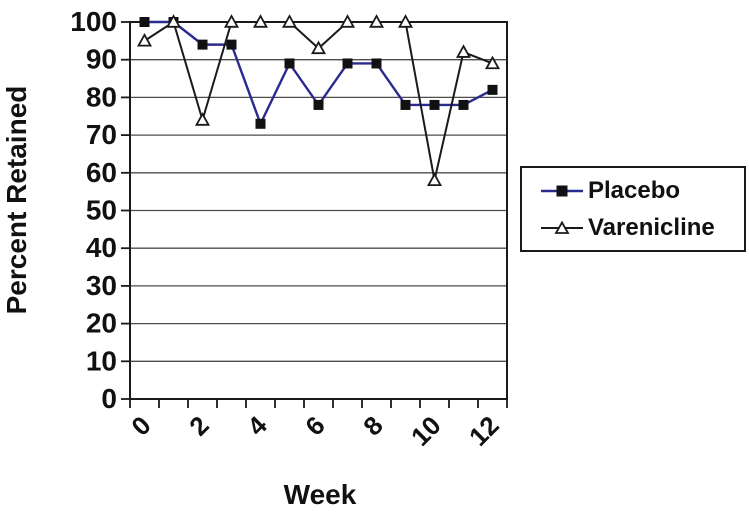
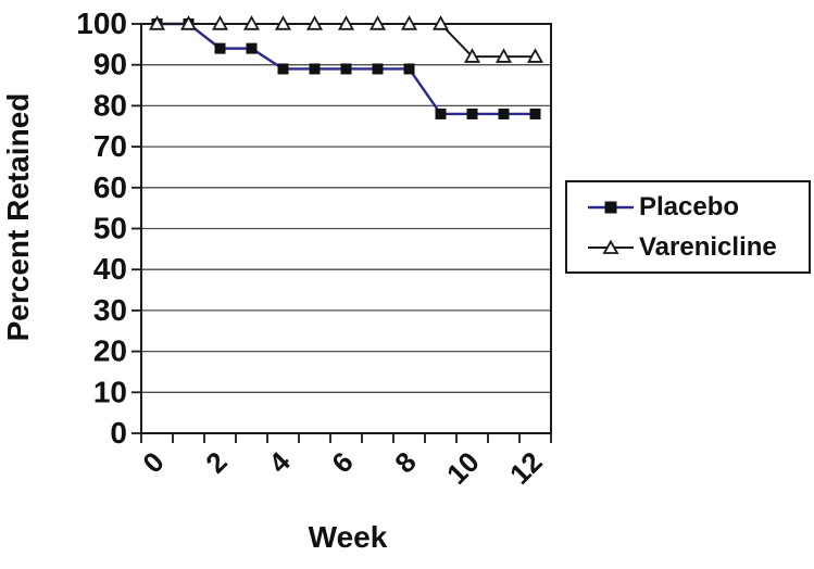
Varenicline/0: 95 -> 100
Varenicline/2: 74 -> 100
Placebo/4: 73 -> 89
Placebo/6: 78 -> 89
Varenicline/6: 93 -> 100
Varenicline/10: 58 -> 92
Placebo/12: 82 -> 78
Varenicline/12: 89 -> 92
